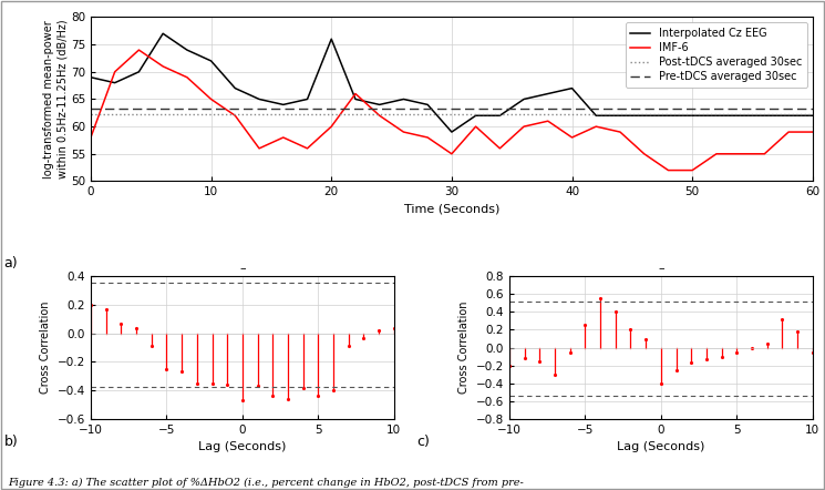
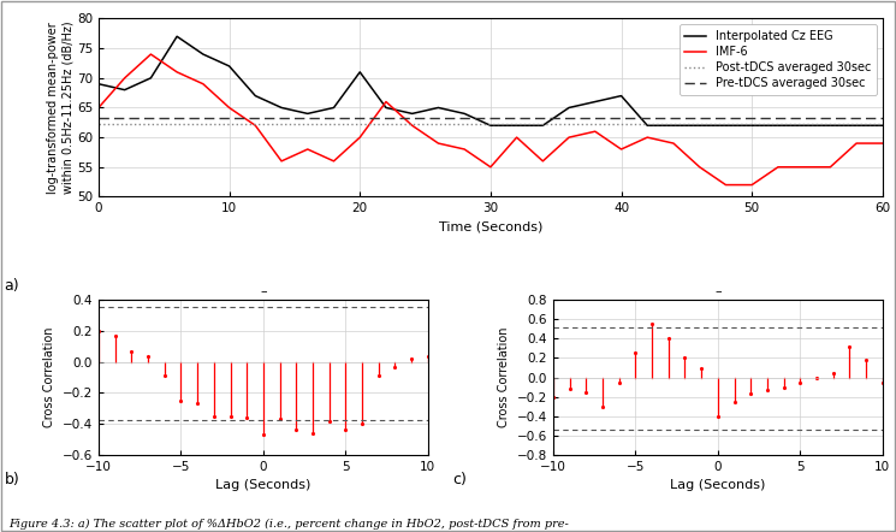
IMF-6/0: 58 -> 65
Interpolated Cz EEG/20: 76 -> 71
Interpolated Cz EEG/30: 59 -> 62
